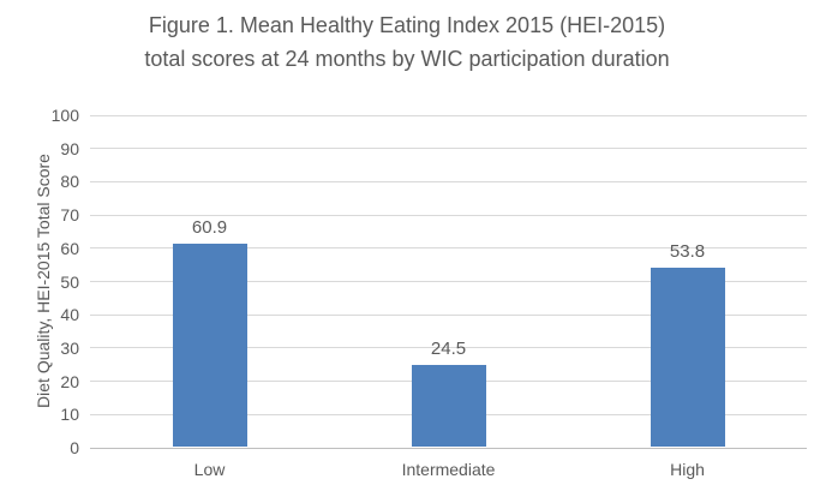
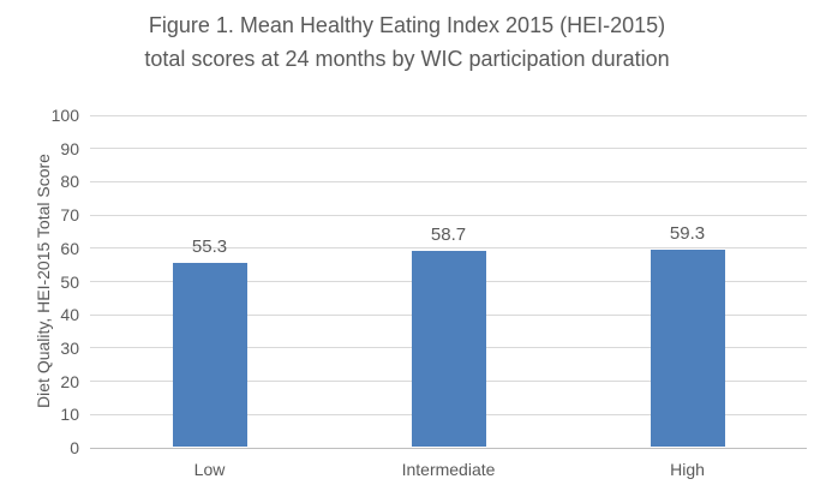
Low: 60.9 -> 55.3
Intermediate: 24.5 -> 58.7
High: 53.8 -> 59.3
